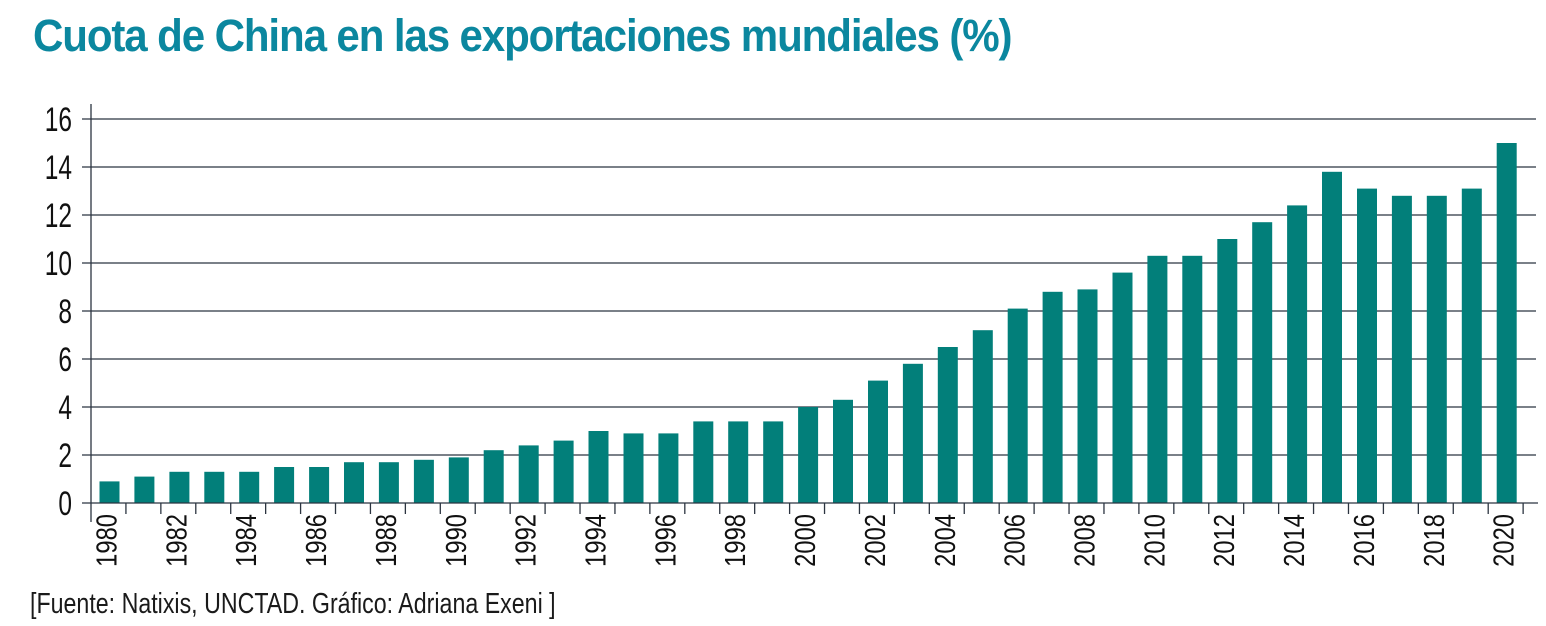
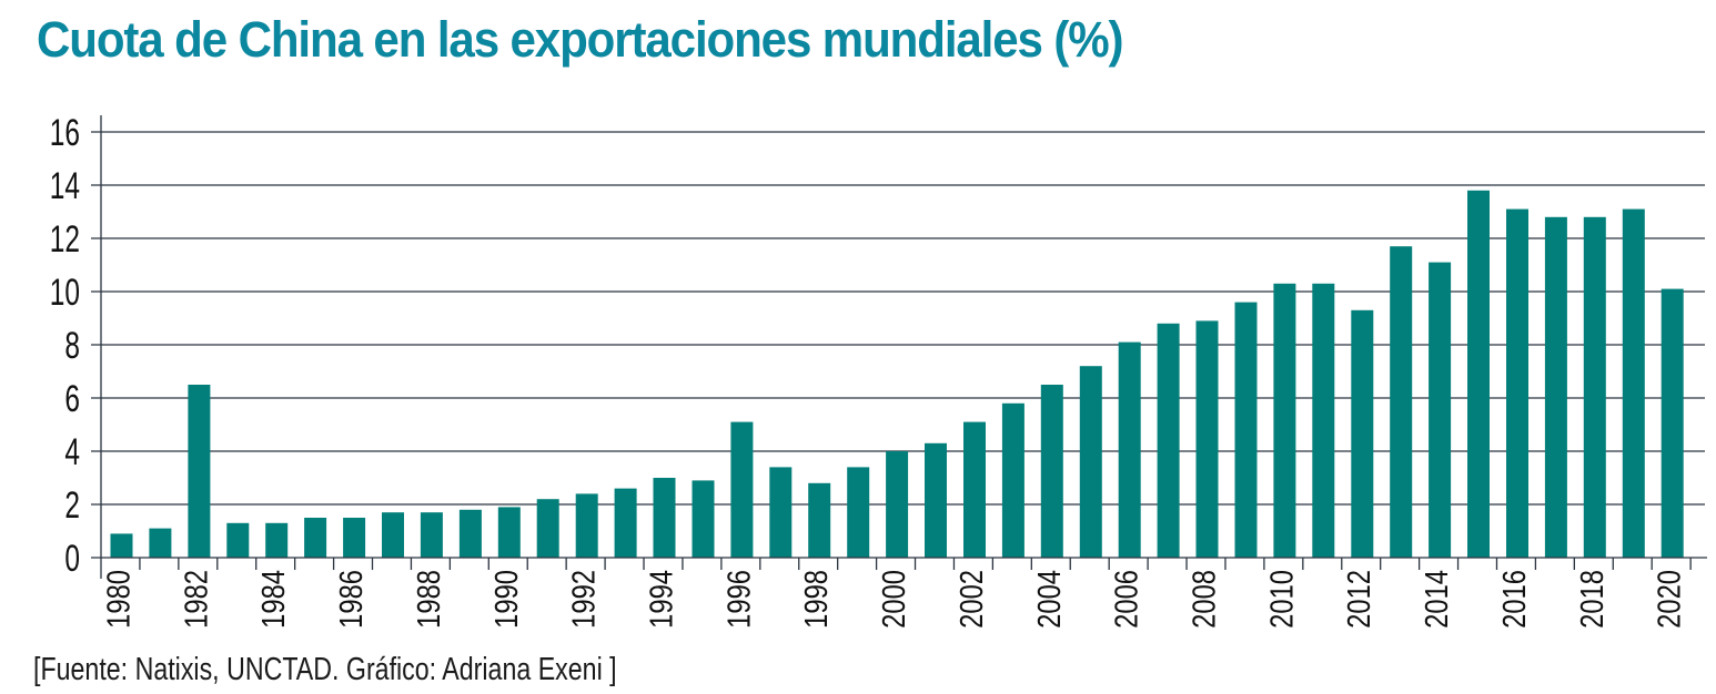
1982: 1.3 -> 6.5
1996: 2.9 -> 5.1
1998: 3.4 -> 2.8
2012: 11.0 -> 9.3
2014: 12.4 -> 11.1
2020: 15.0 -> 10.1
